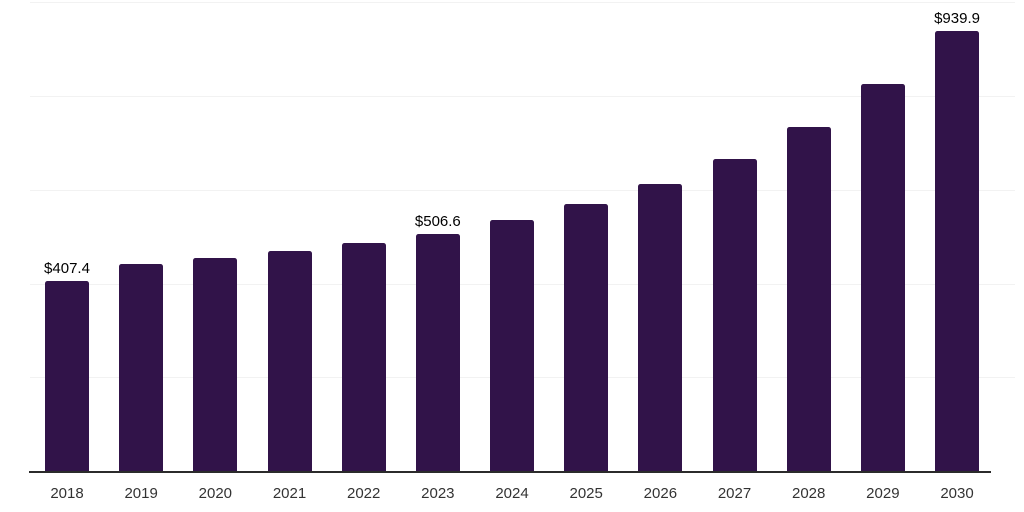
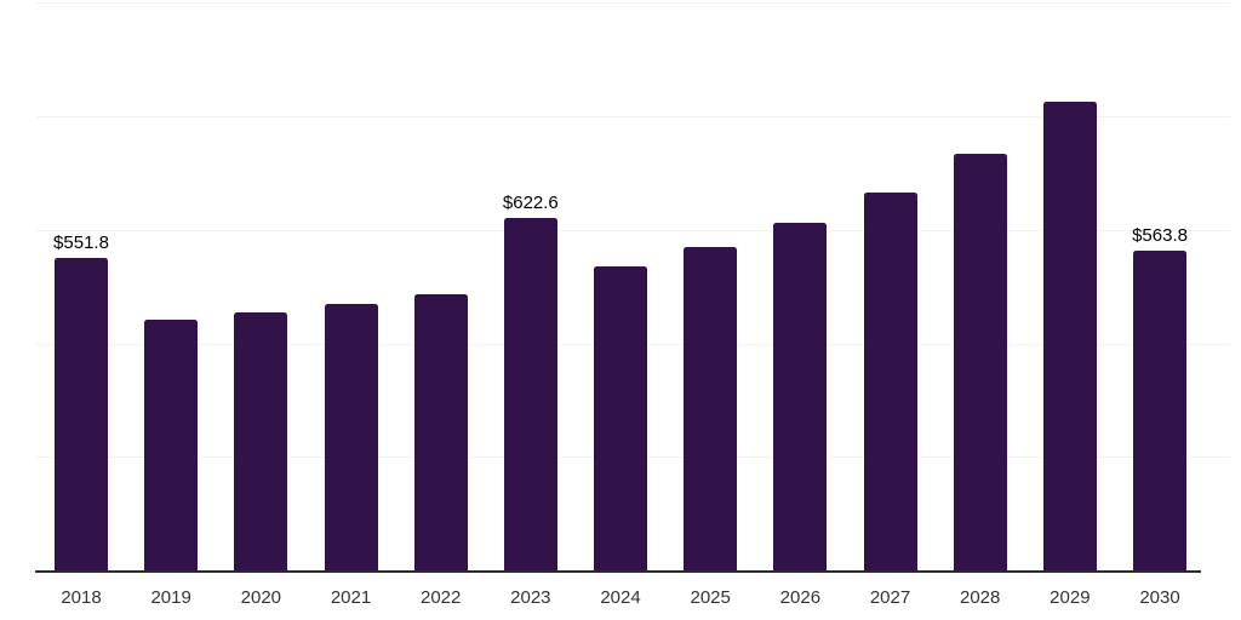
2018: $407.4 -> $551.8
2023: $506.6 -> $622.6
2030: $939.9 -> $563.8
